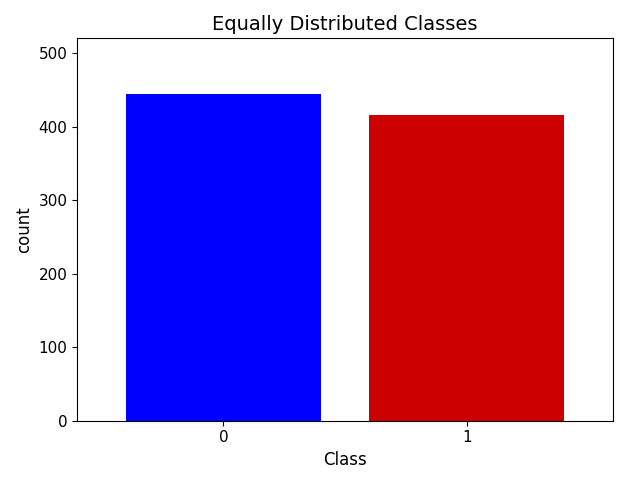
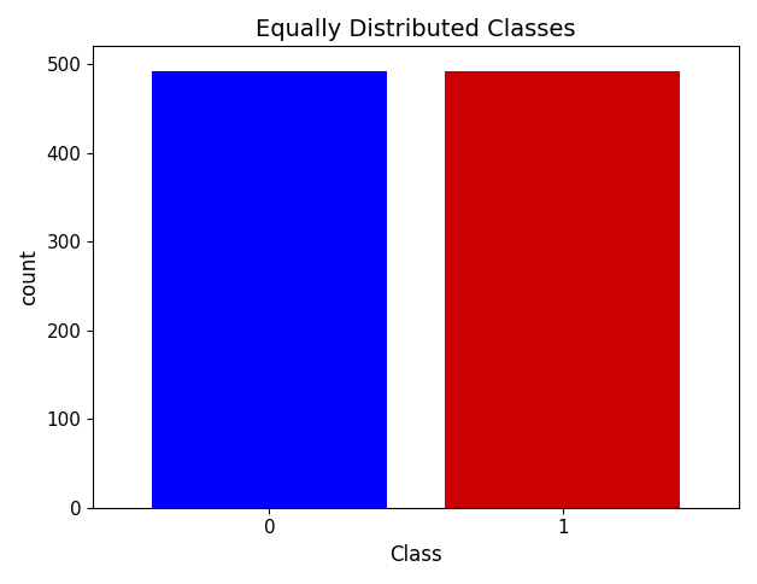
0: 444 -> 492
1: 416 -> 492
